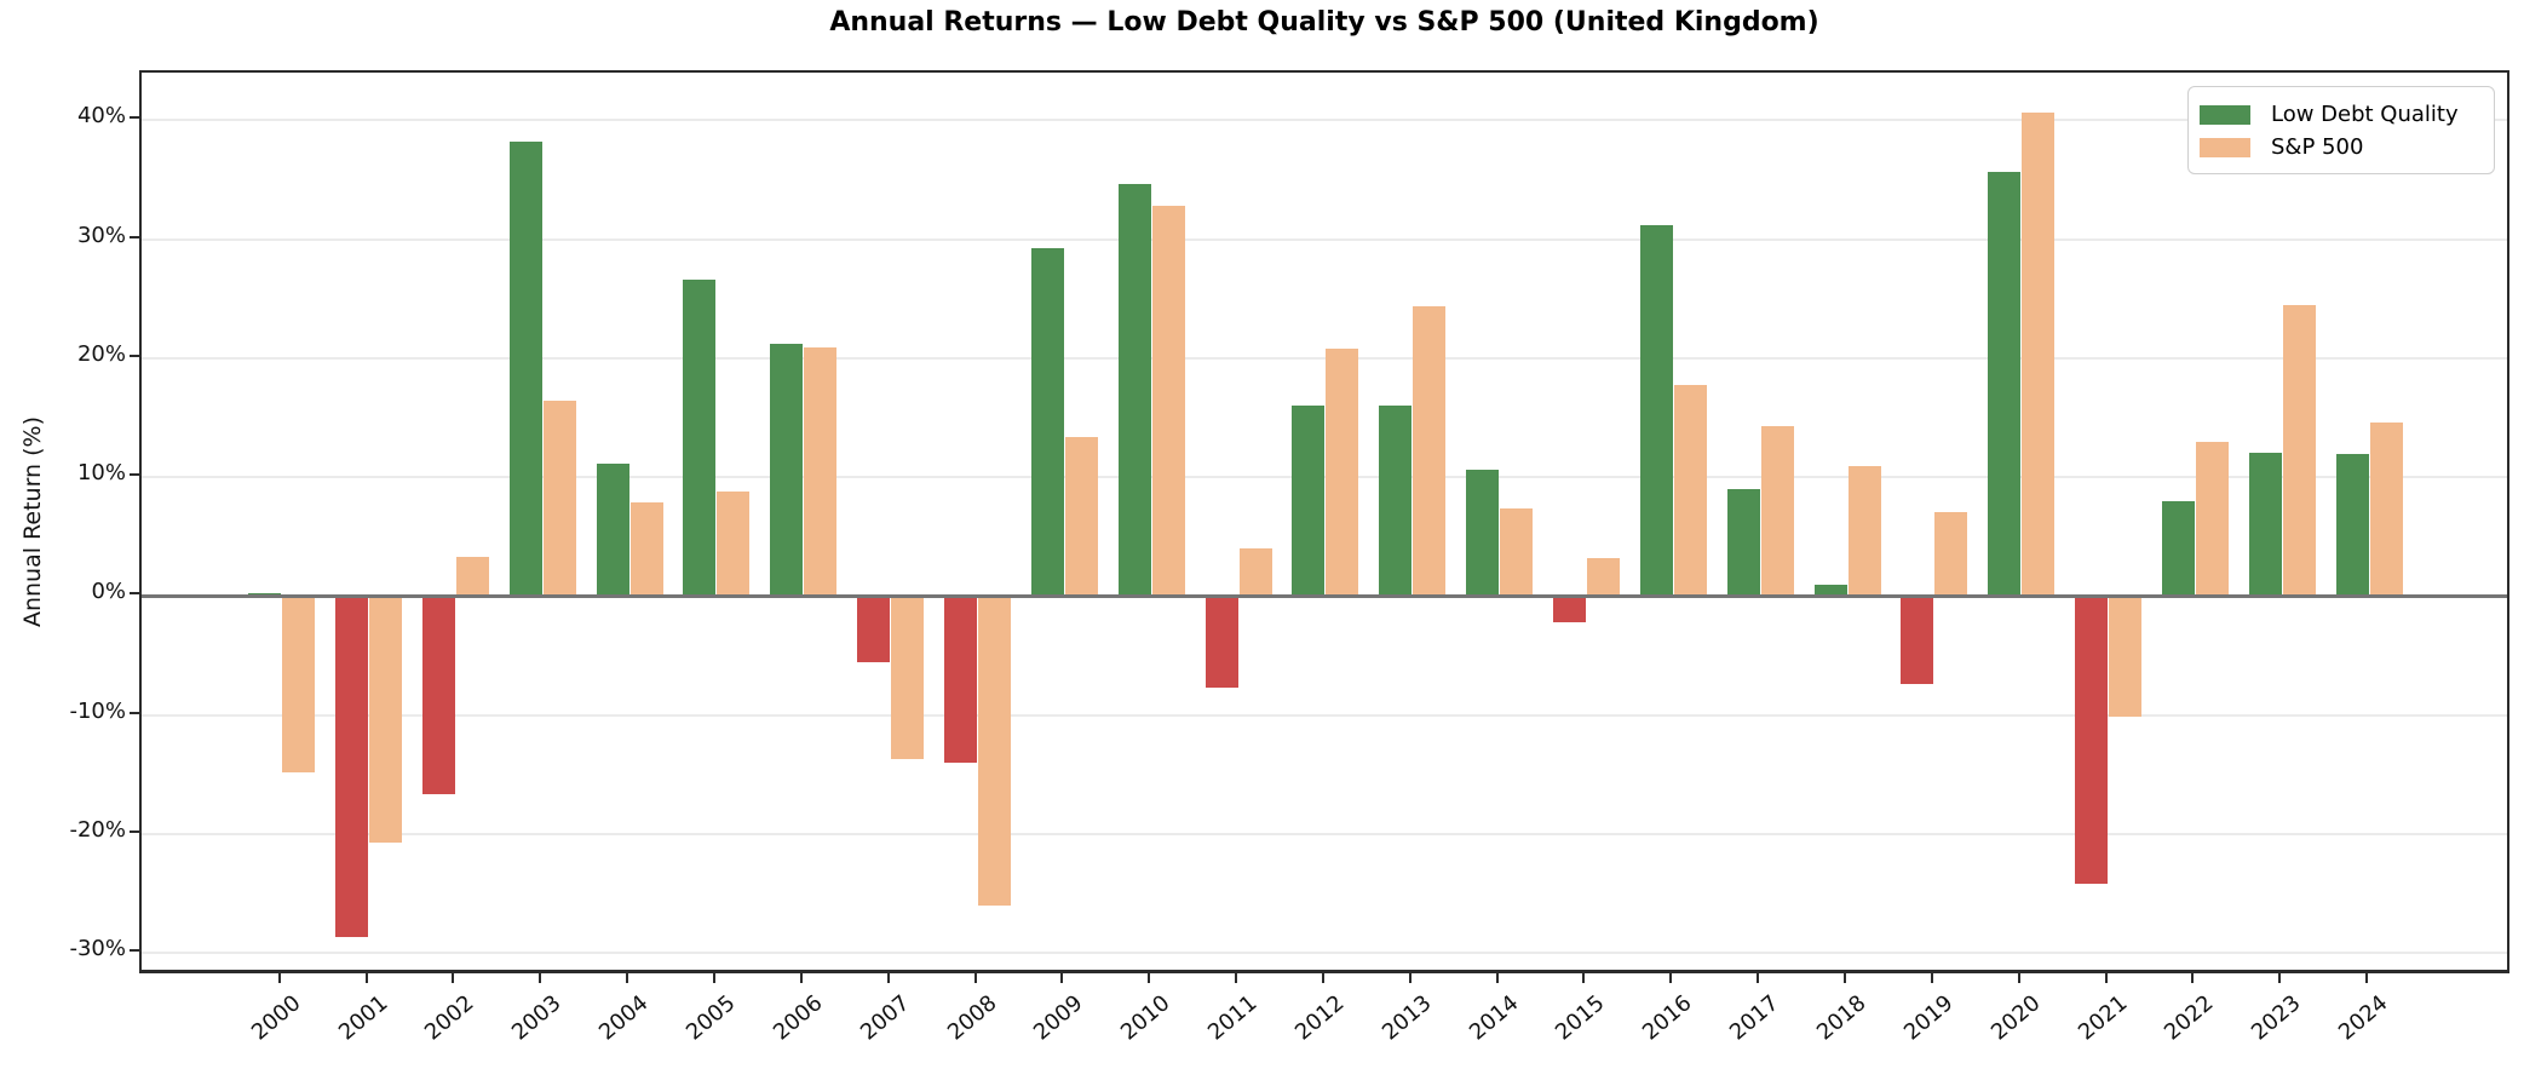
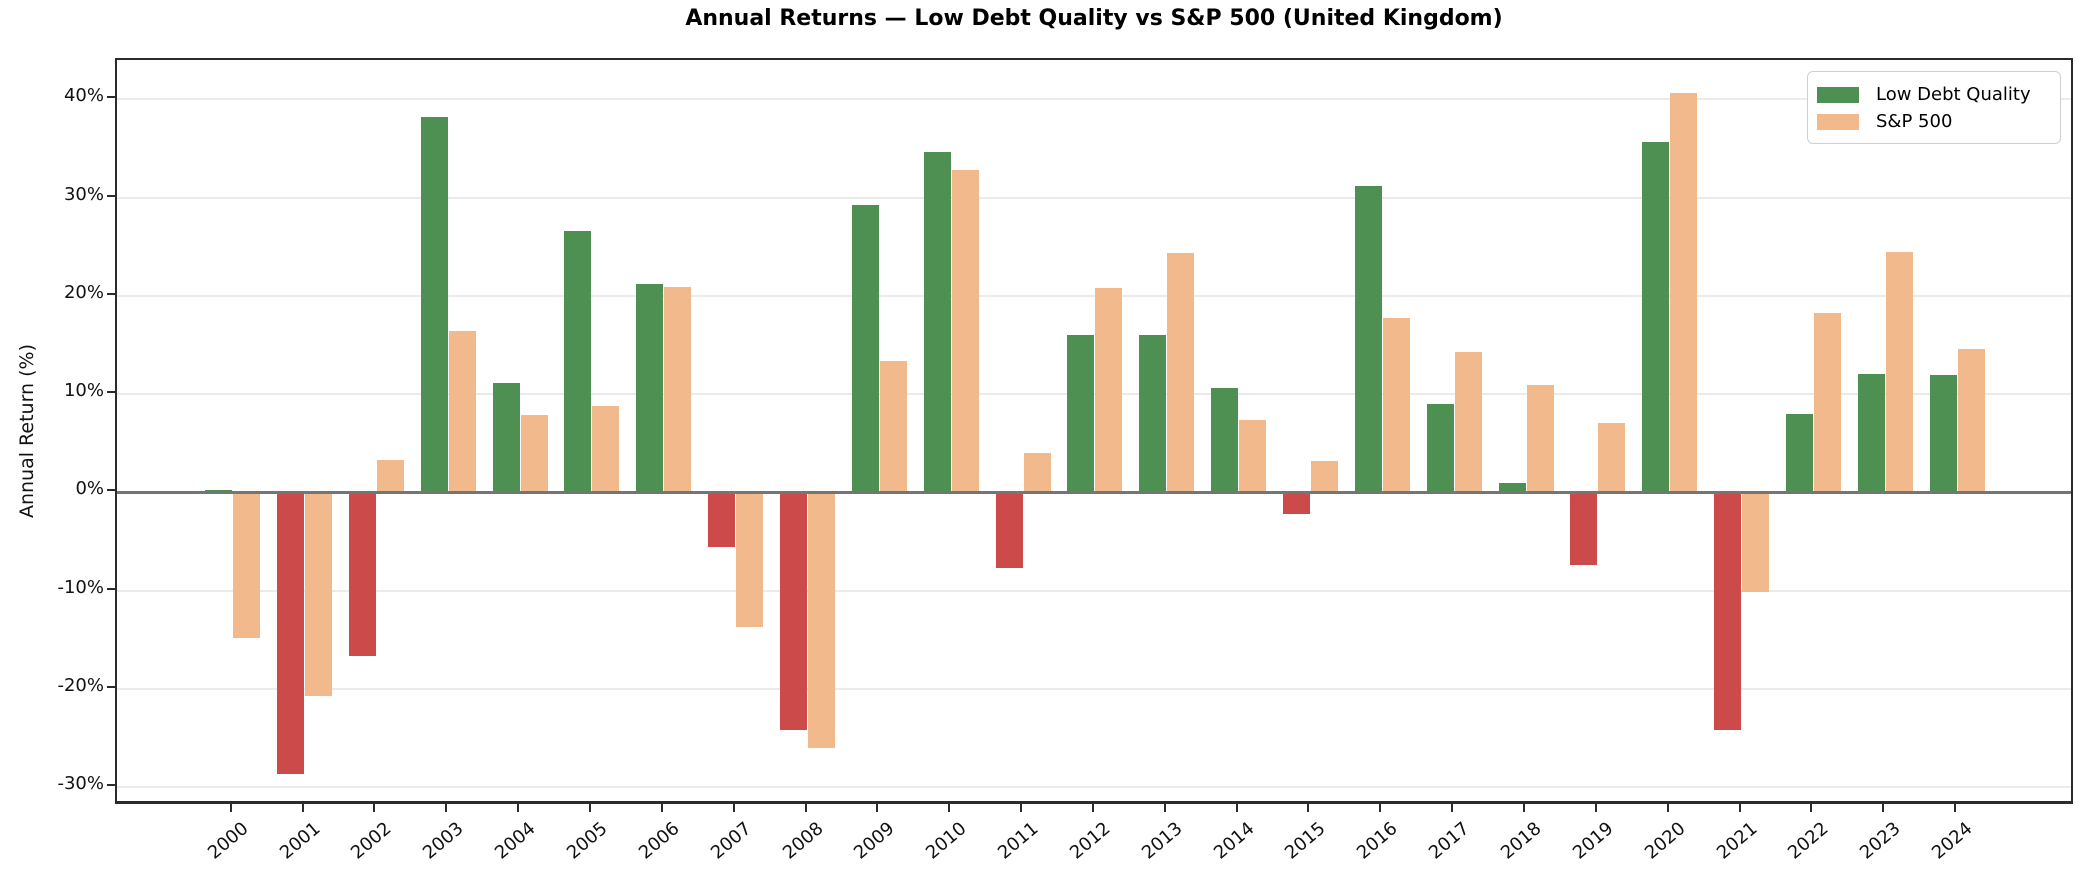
Low Debt Quality/2008: -14% -> -24%
S&P 500/2022: 13% -> 18%
